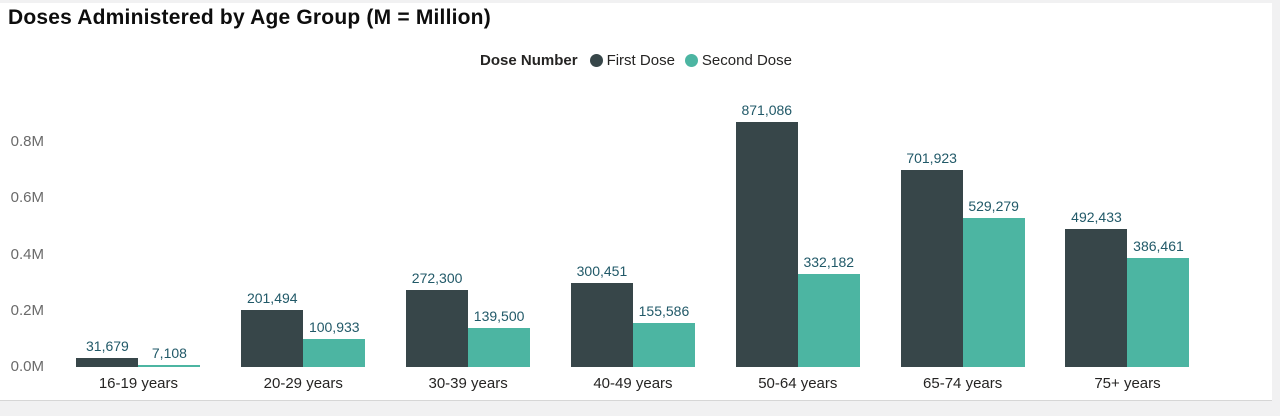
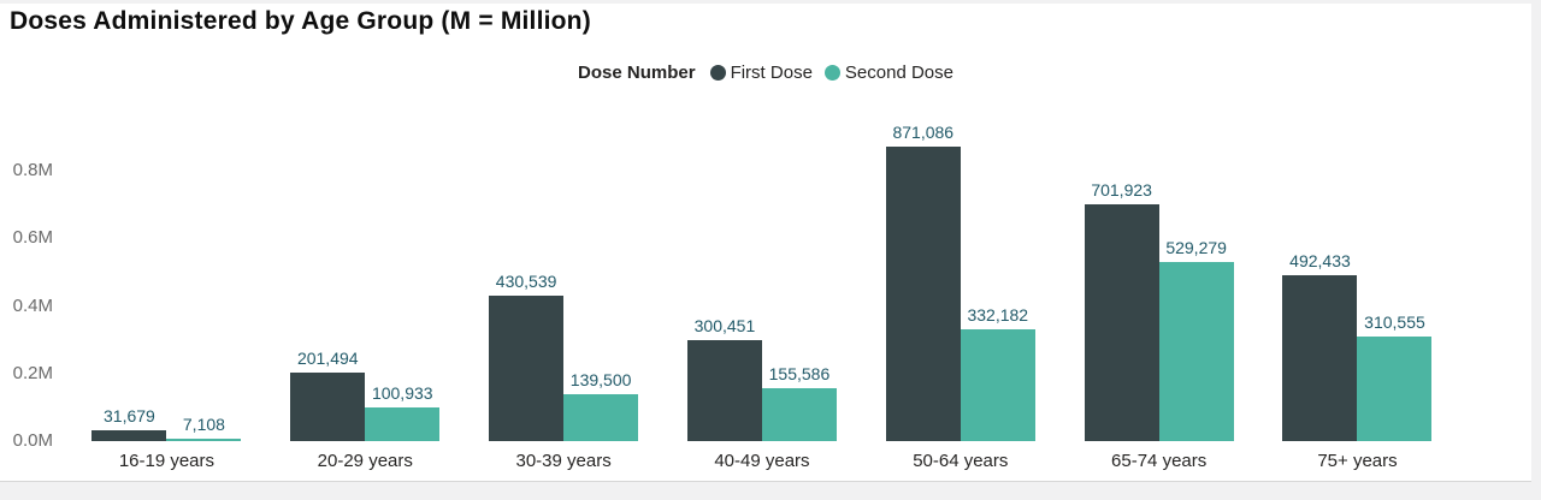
First Dose/30-39 years: 272,300 -> 430,539
Second Dose/75+ years: 386,461 -> 310,555
